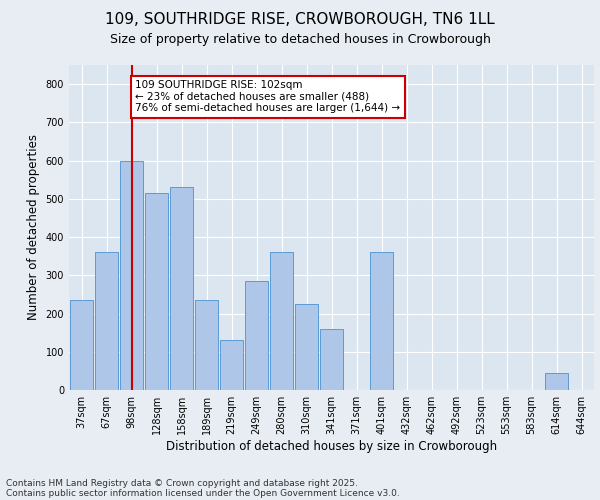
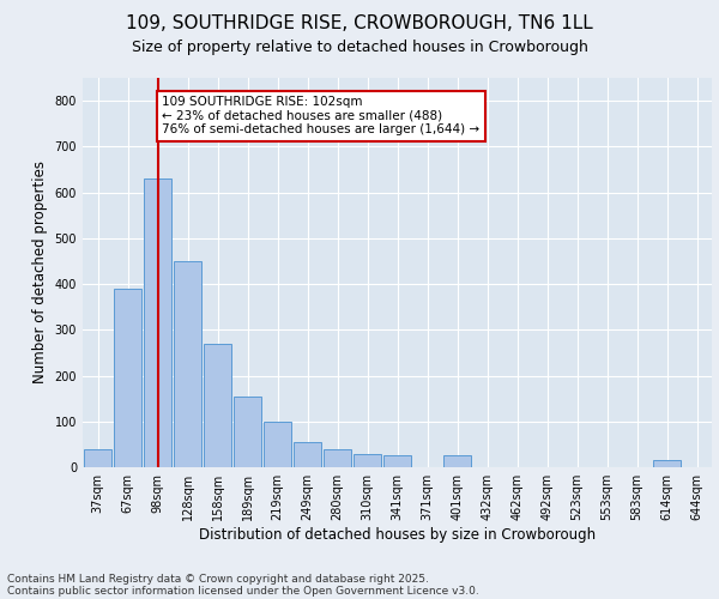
37sqm: 235 -> 40
67sqm: 360 -> 390
98sqm: 600 -> 630
128sqm: 515 -> 450
158sqm: 530 -> 270
189sqm: 235 -> 155
219sqm: 130 -> 100
249sqm: 285 -> 55
280sqm: 360 -> 40
310sqm: 225 -> 30
341sqm: 160 -> 25
401sqm: 360 -> 25
614sqm: 45 -> 15
